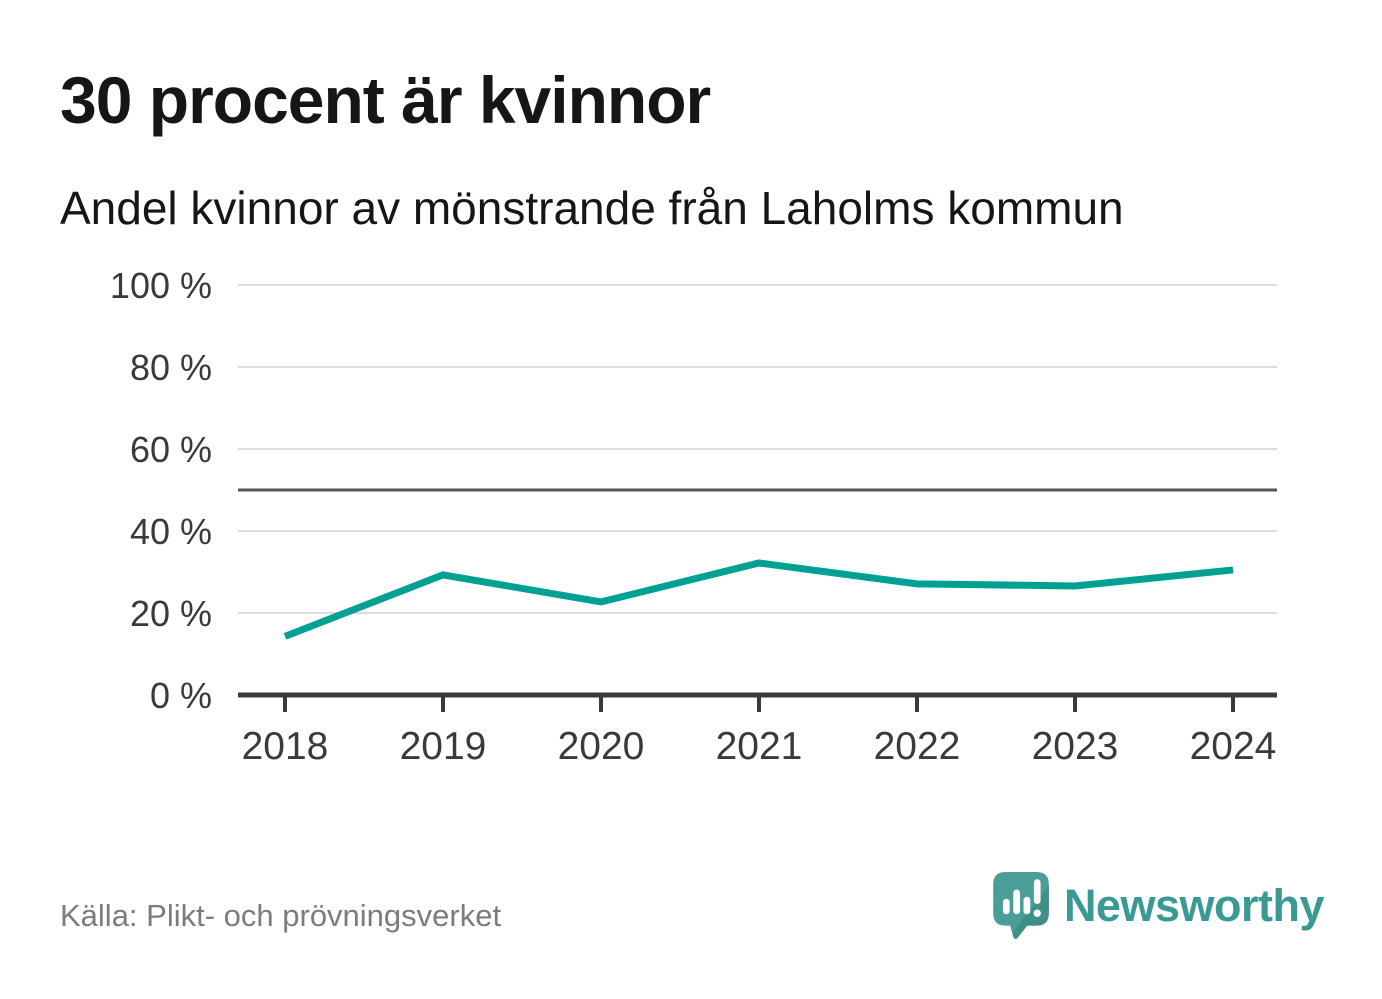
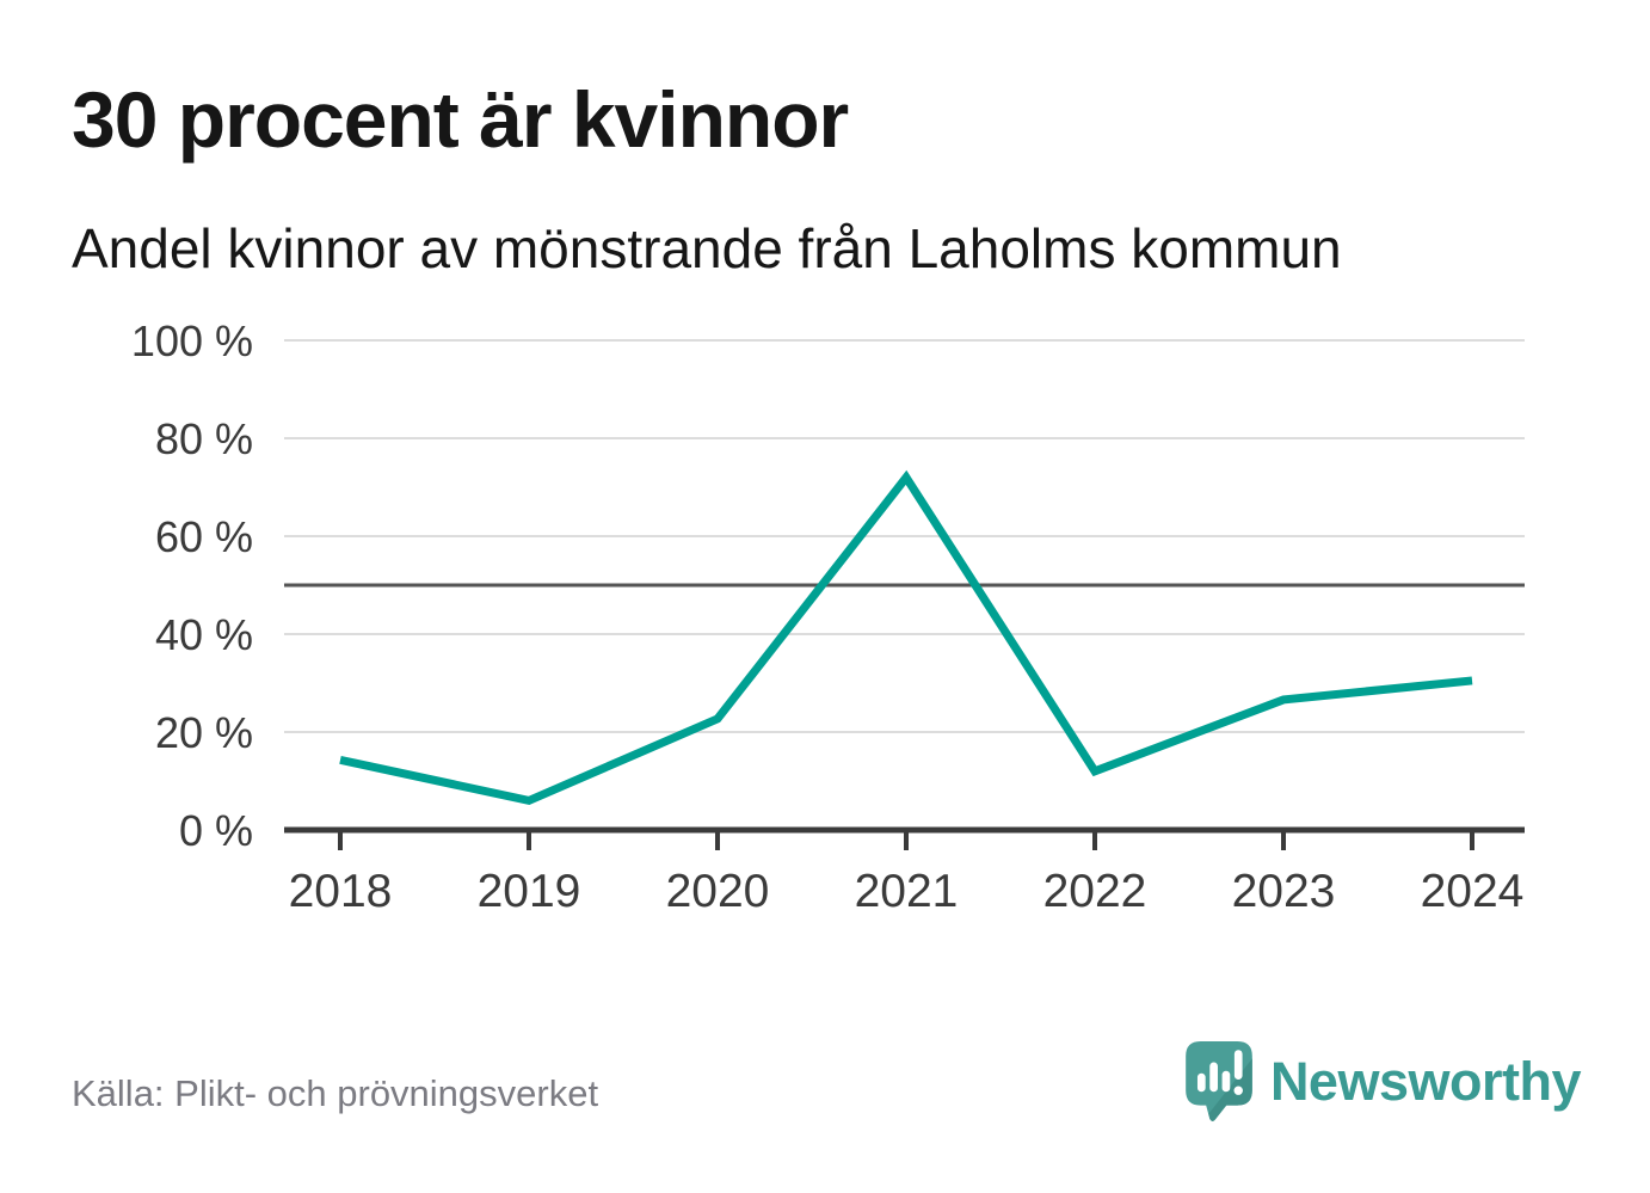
2019: 29% -> 6%
2021: 32% -> 72%
2022: 27% -> 12%
